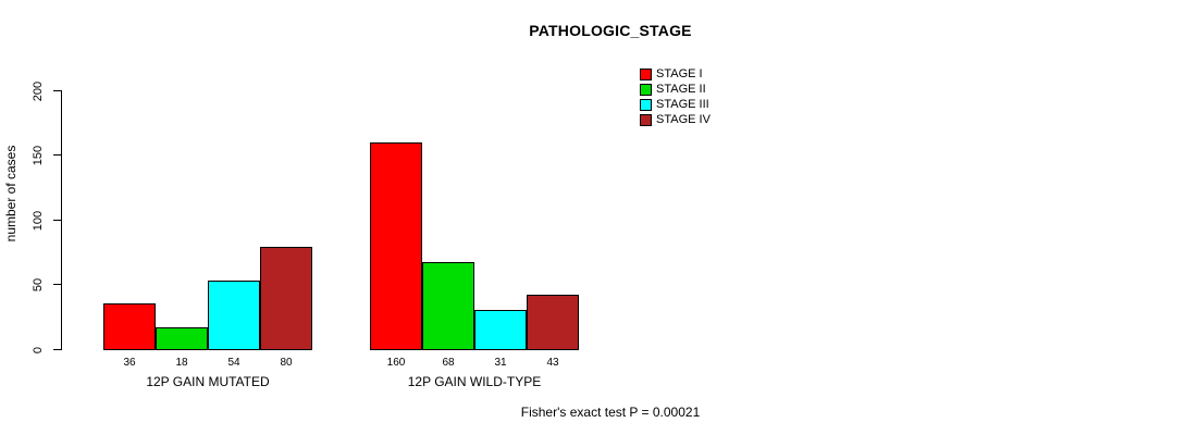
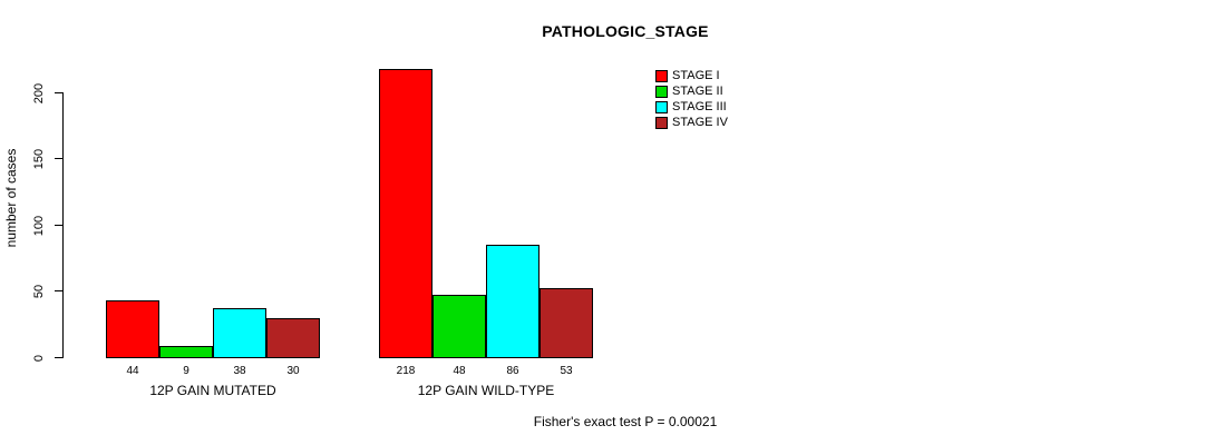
STAGE I/12P GAIN MUTATED: 36 -> 44
STAGE II/12P GAIN MUTATED: 18 -> 9
STAGE III/12P GAIN MUTATED: 54 -> 38
STAGE IV/12P GAIN MUTATED: 80 -> 30
STAGE I/12P GAIN WILD-TYPE: 160 -> 218
STAGE II/12P GAIN WILD-TYPE: 68 -> 48
STAGE III/12P GAIN WILD-TYPE: 31 -> 86
STAGE IV/12P GAIN WILD-TYPE: 43 -> 53
